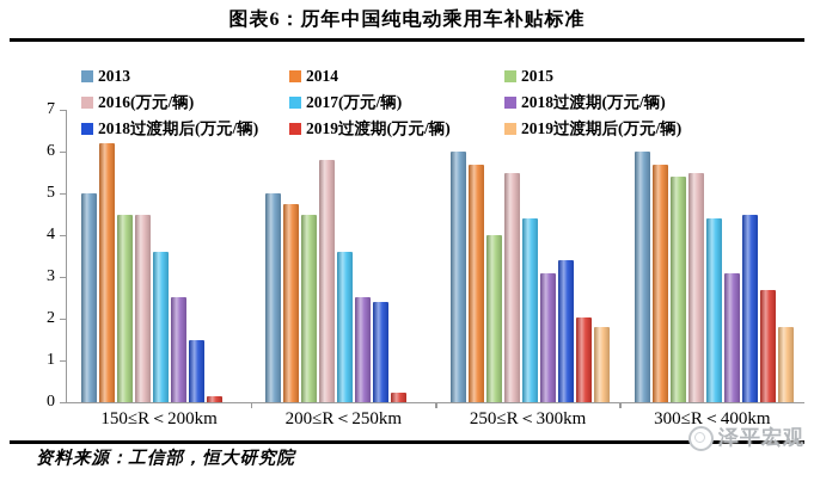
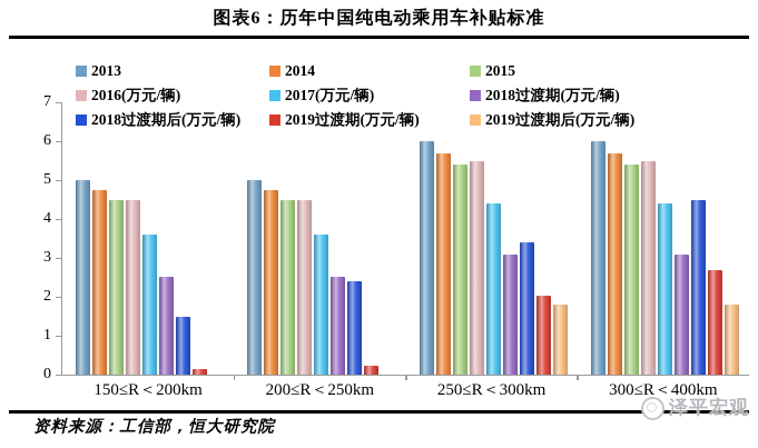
2014/150≤R＜200km: 6.2 -> 4.8
2016(万元/辆)/200≤R＜250km: 5.8 -> 4.5
2015/250≤R＜300km: 4.0 -> 5.4
